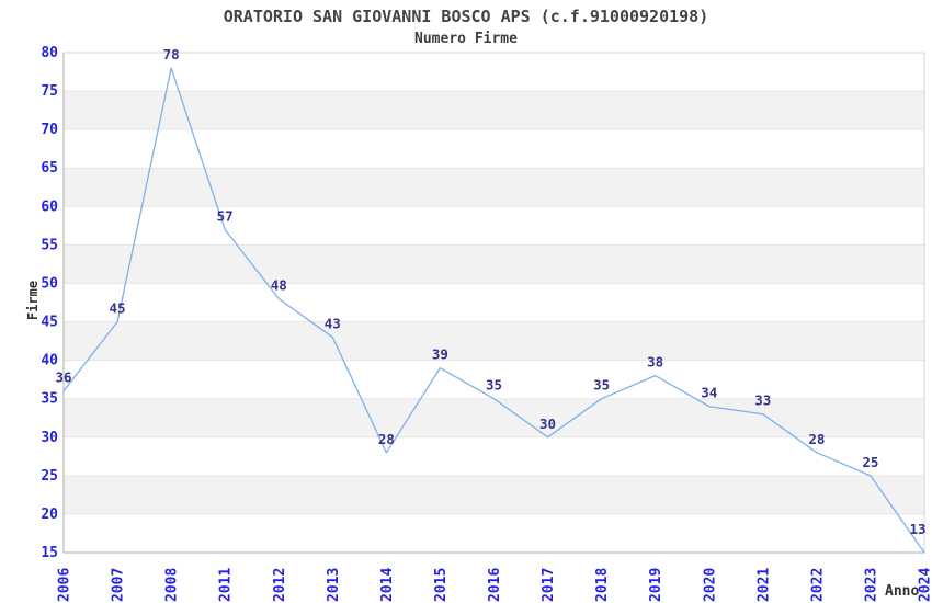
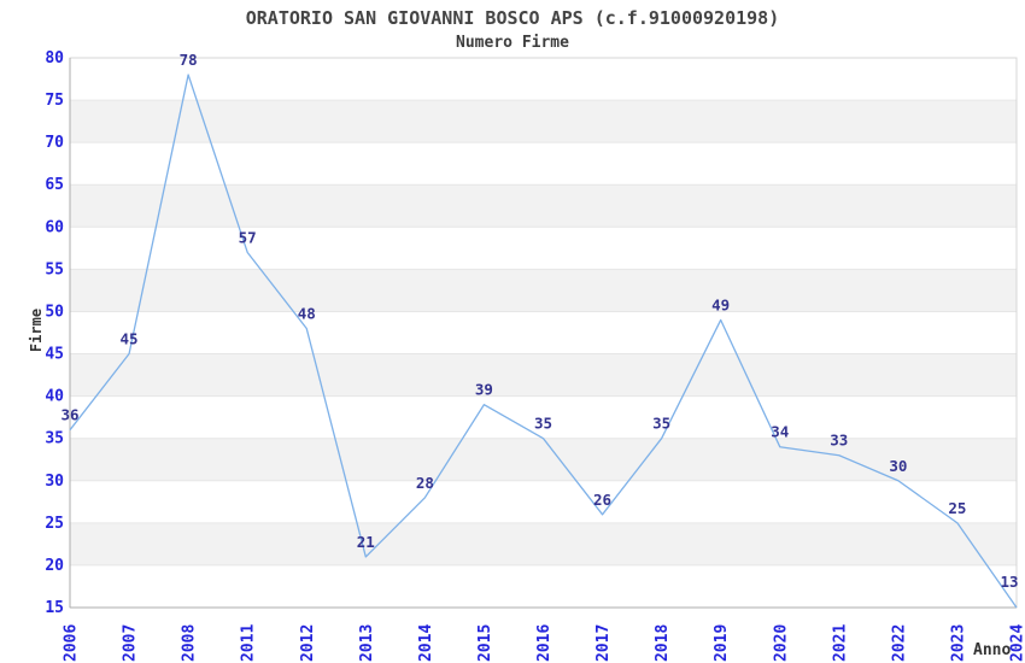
2013: 43 -> 21
2017: 30 -> 26
2019: 38 -> 49
2022: 28 -> 30
